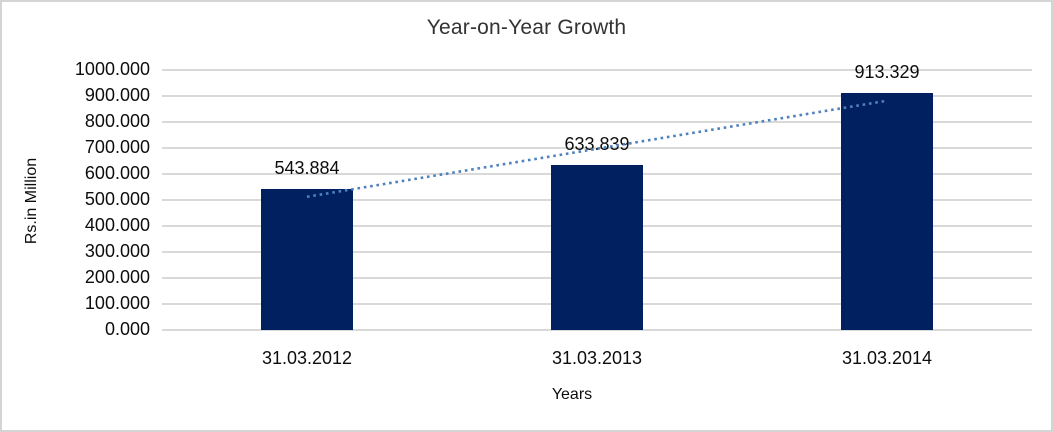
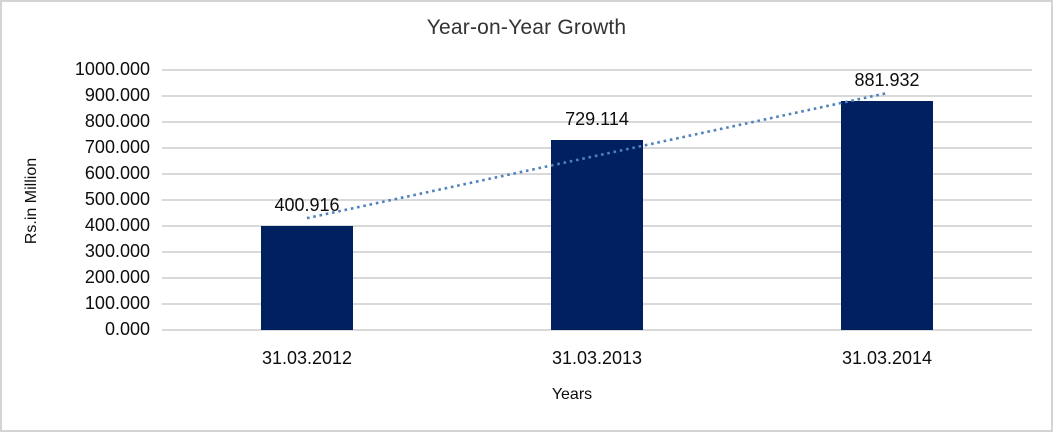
31.03.2012: 543.884 -> 400.916
31.03.2013: 633.839 -> 729.114
31.03.2014: 913.329 -> 881.932
